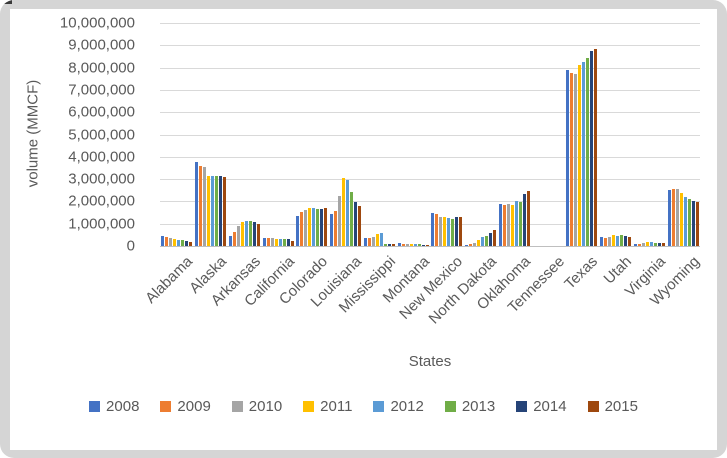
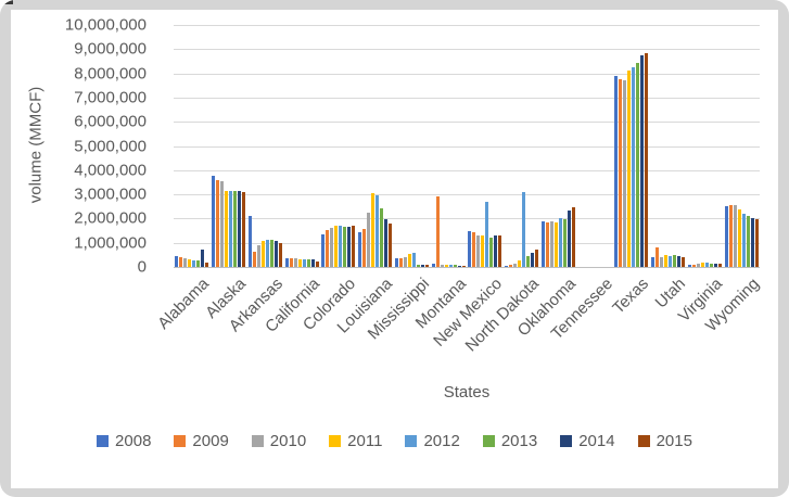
2014/Alabama: 200000 -> 700000
2008/Arkansas: 400000 -> 2100000
2009/Montana: 100000 -> 2900000
2012/New Mexico: 1200000 -> 2700000
2012/North Dakota: 400000 -> 3100000
2009/Utah: 400000 -> 800000
